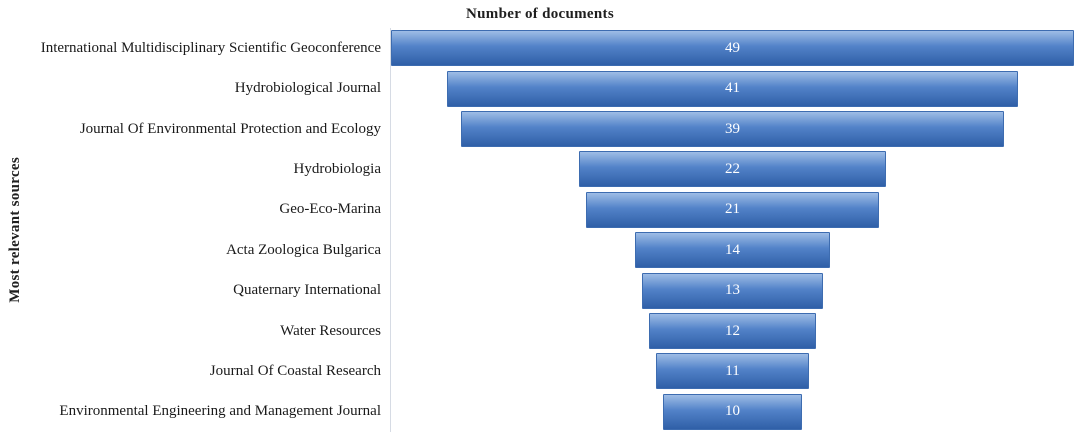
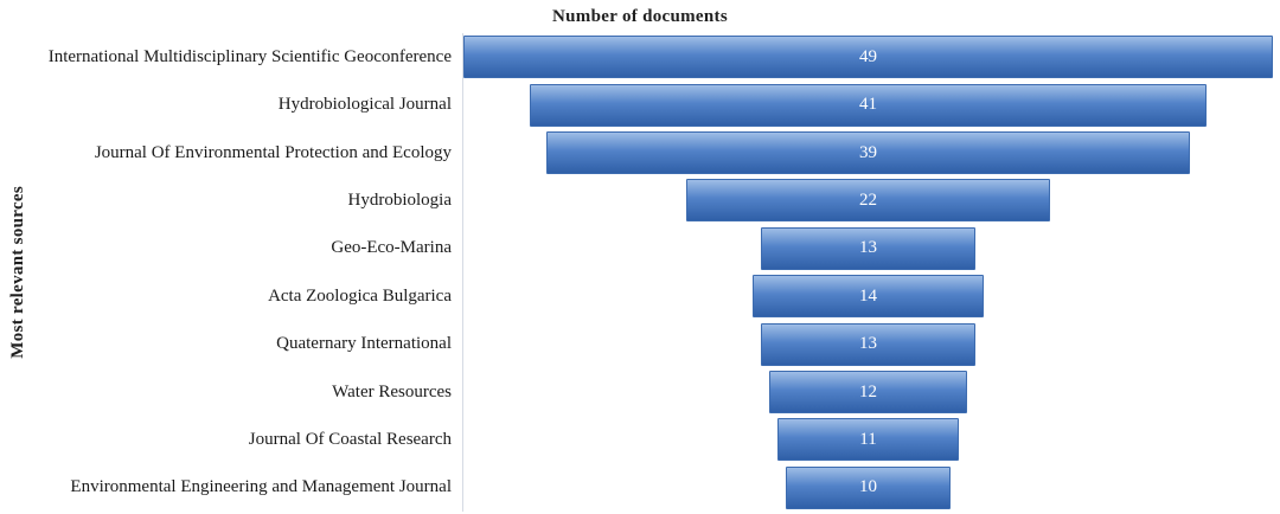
Geo-Eco-Marina: 21 -> 13
